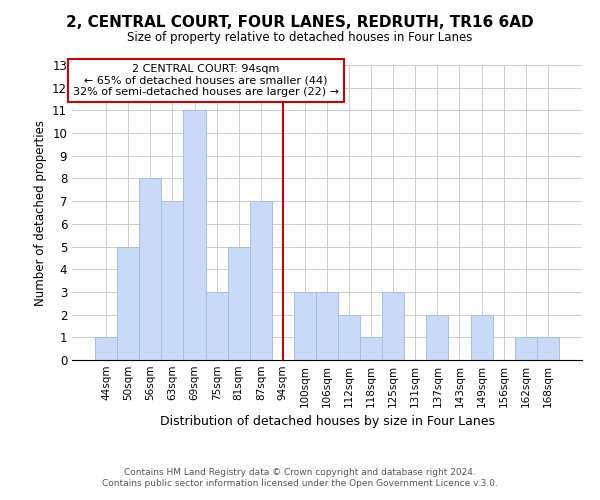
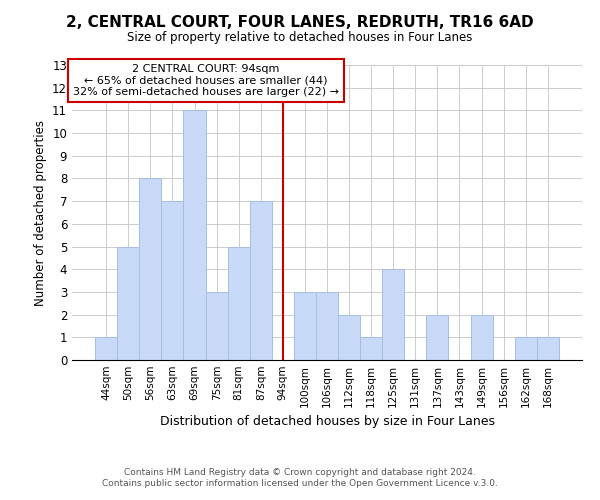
125sqm: 3 -> 4
